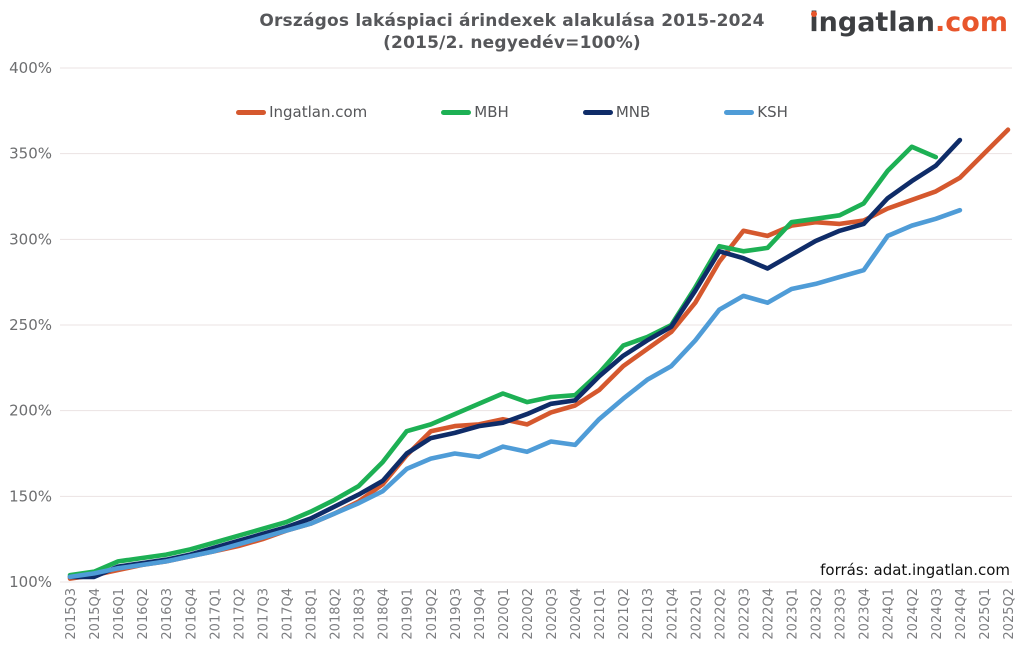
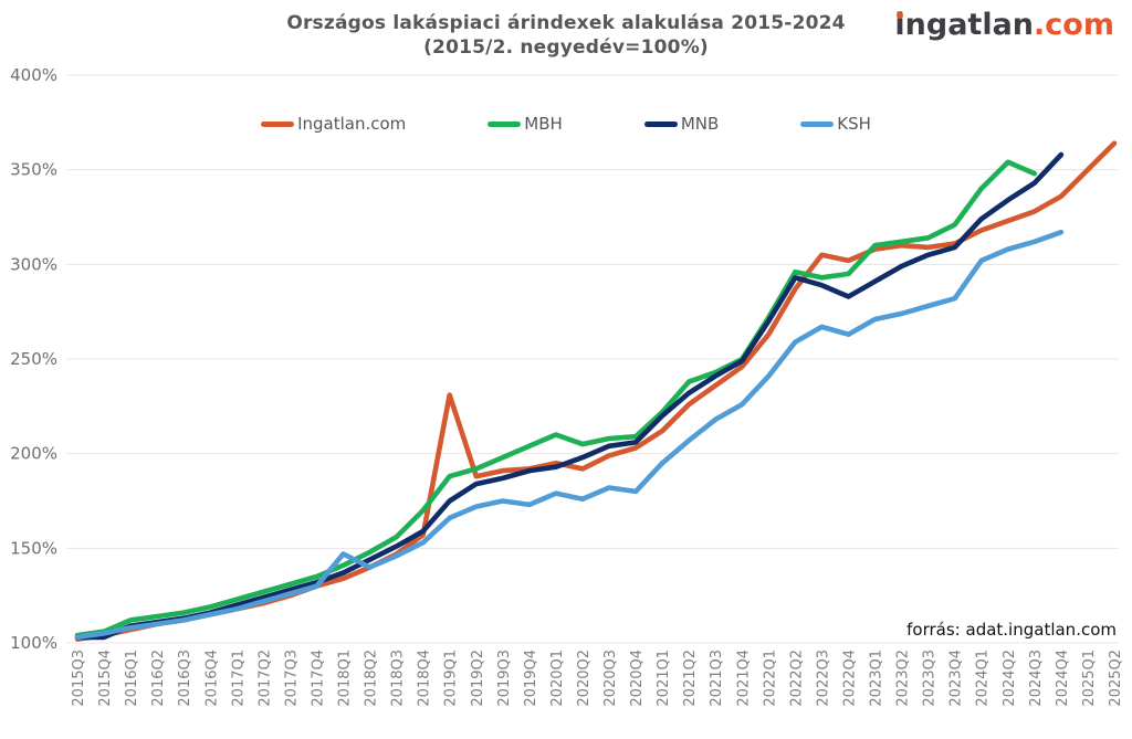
KSH/2018Q1: 134% -> 147%
Ingatlan.com/2019Q1: 174% -> 231%
